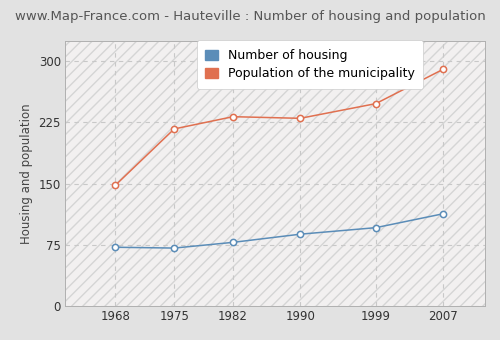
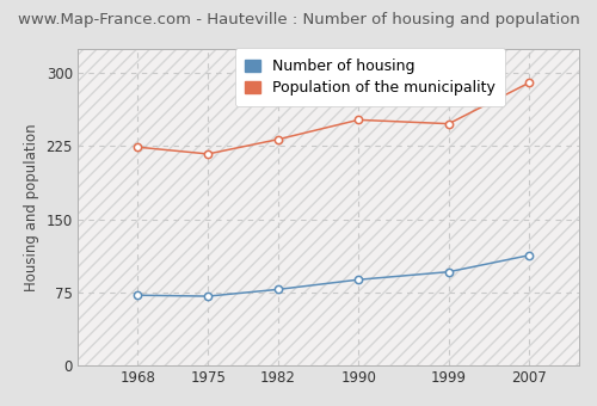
Population of the municipality/1968: 148 -> 224
Population of the municipality/1990: 230 -> 252
